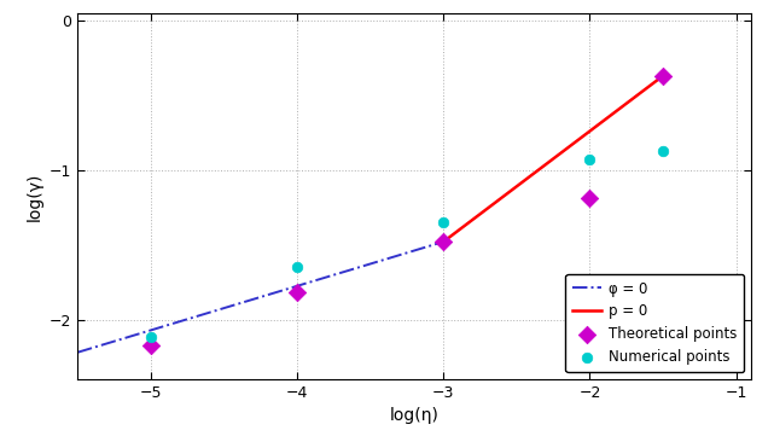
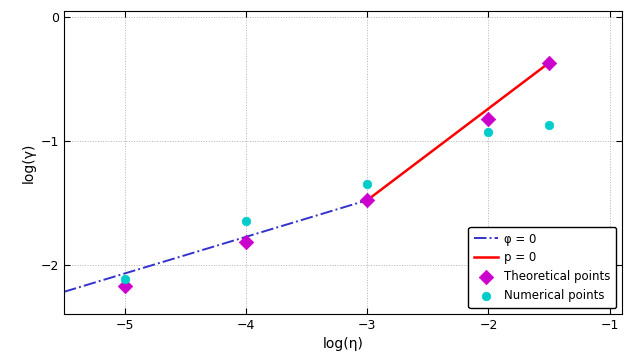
Theoretical points/−2: -1.19 -> -0.82
